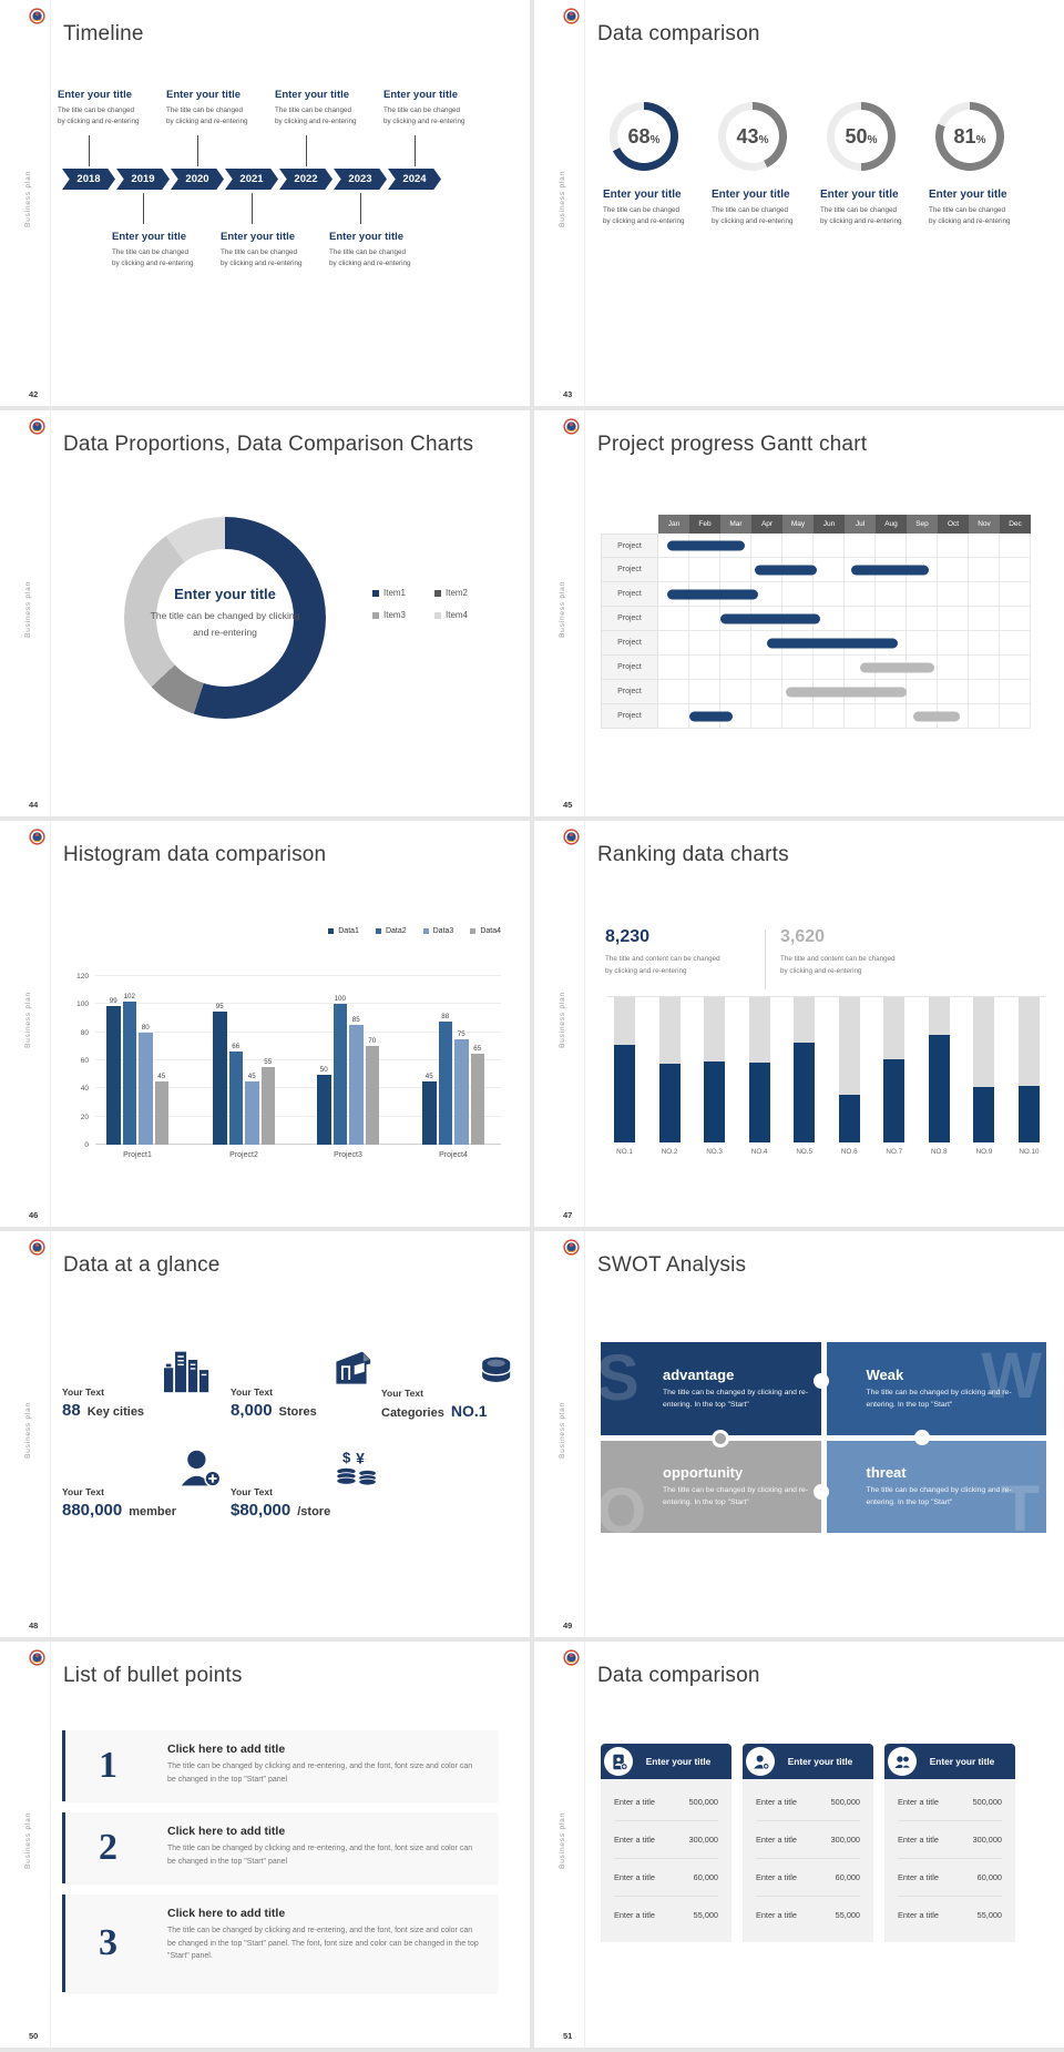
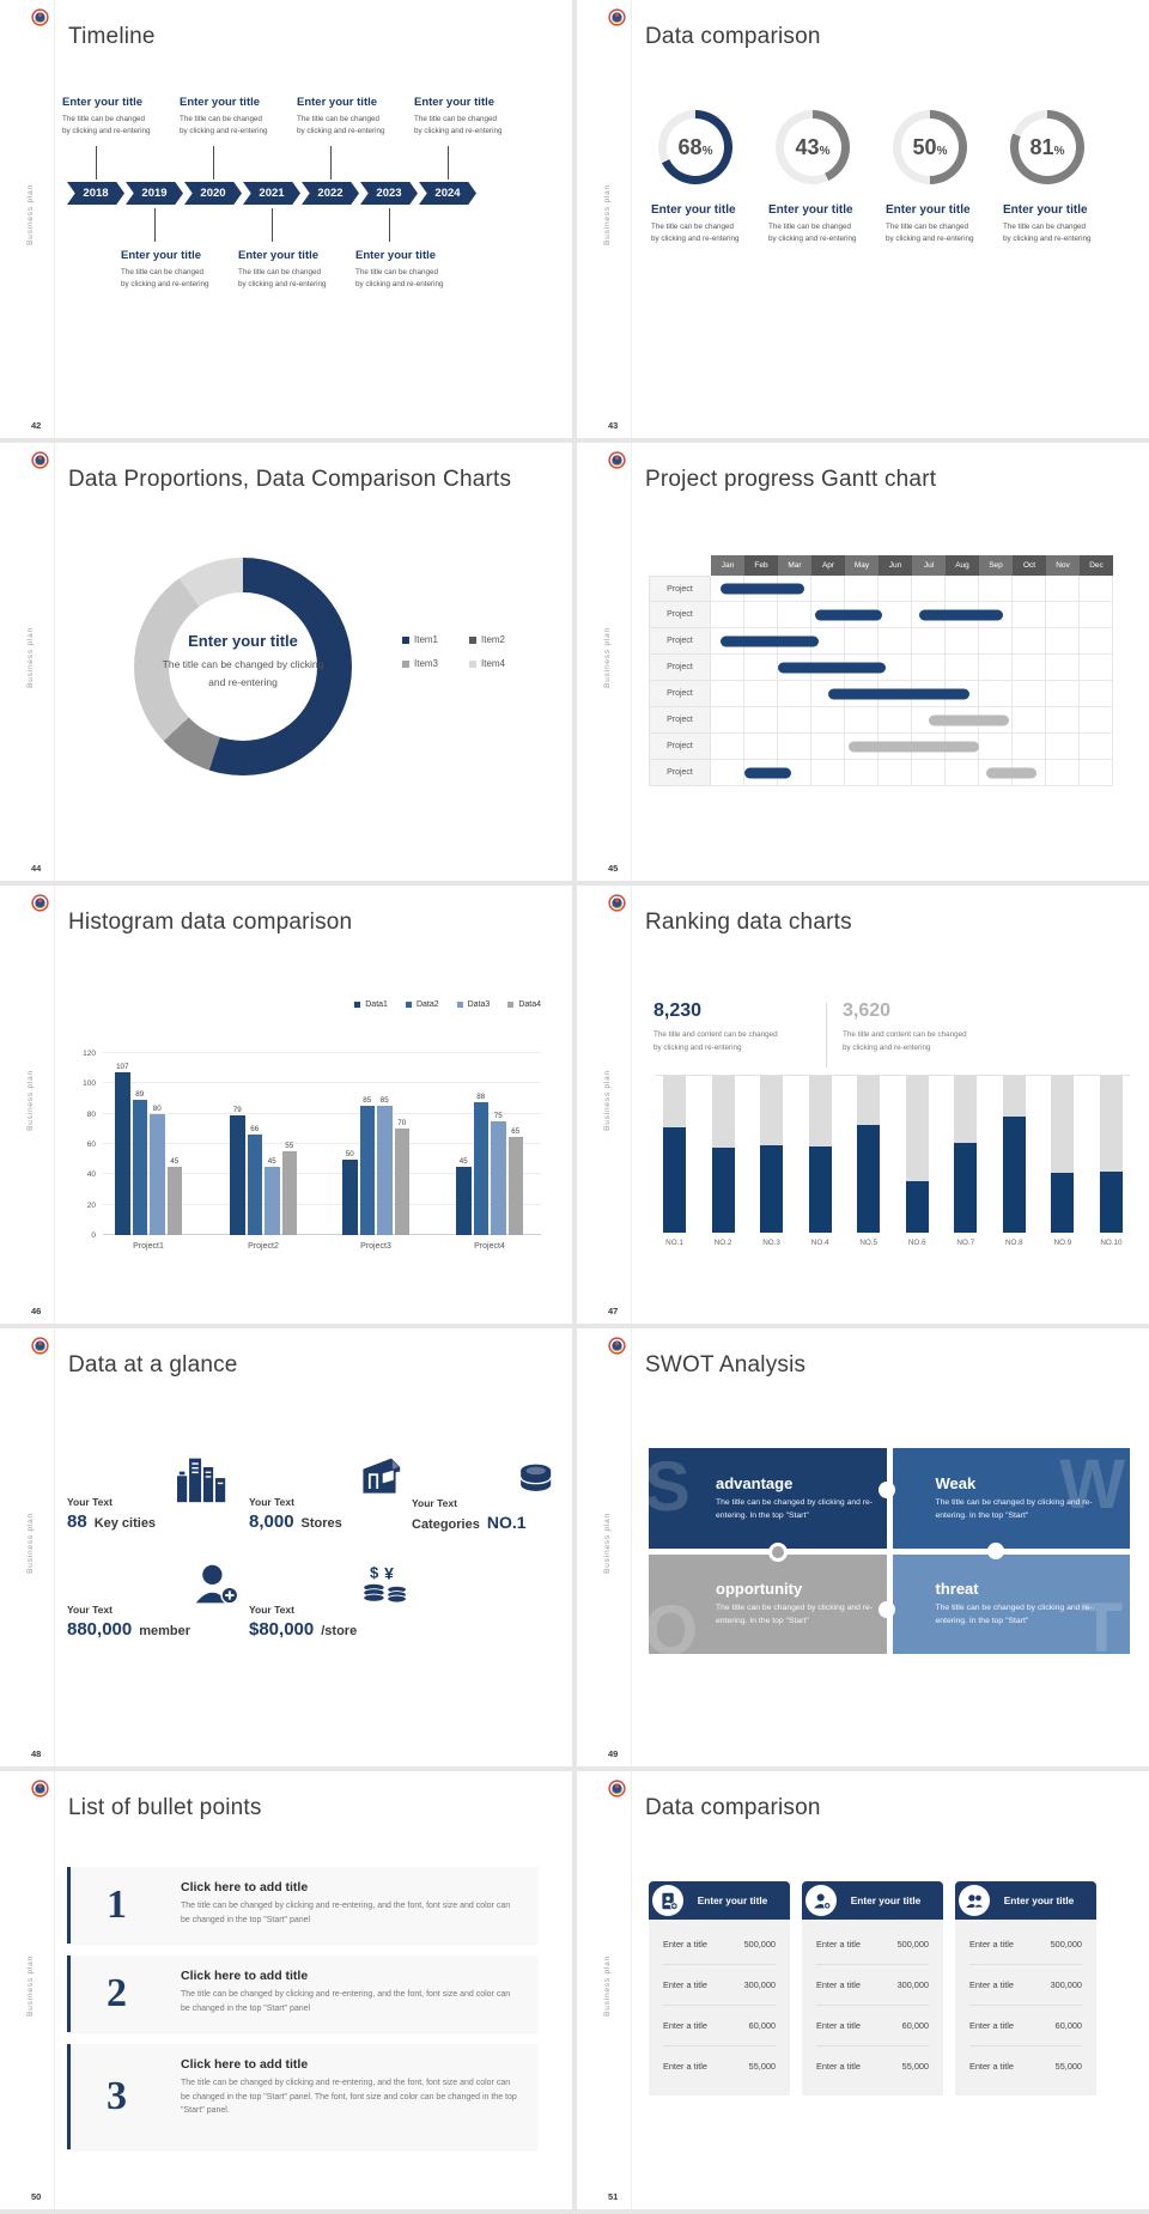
Histogram data comparison/Data1/Project1: 99 -> 107
Histogram data comparison/Data2/Project1: 102 -> 89
Histogram data comparison/Data1/Project2: 95 -> 79
Histogram data comparison/Data2/Project3: 100 -> 85
